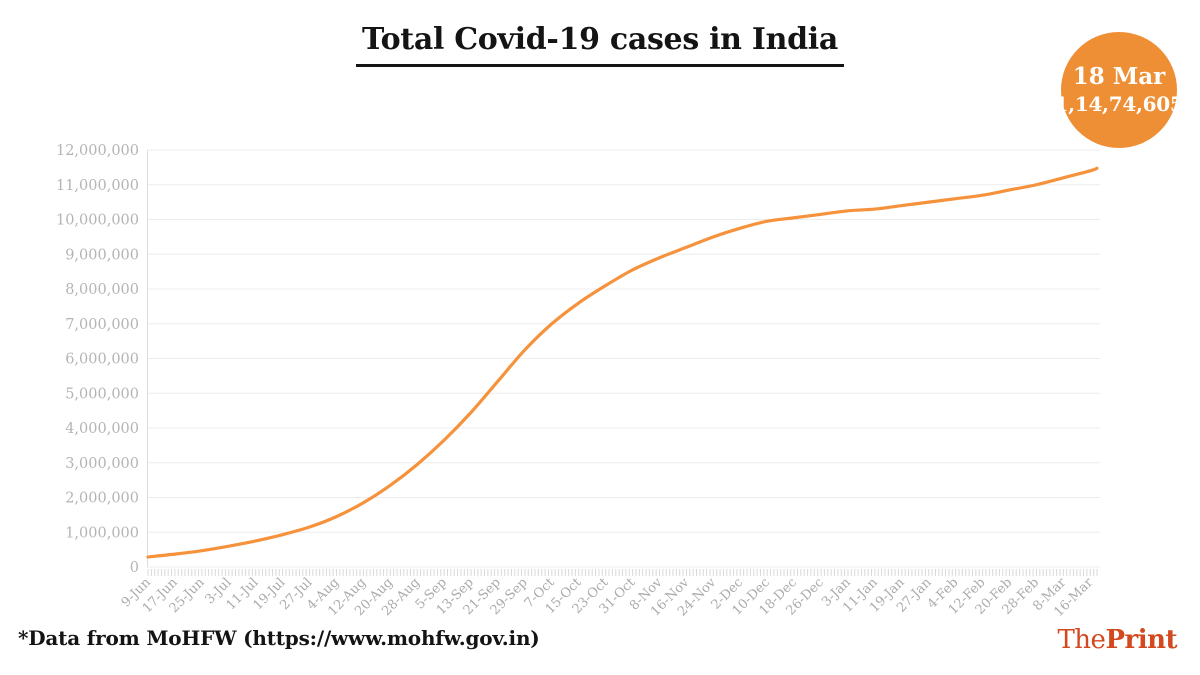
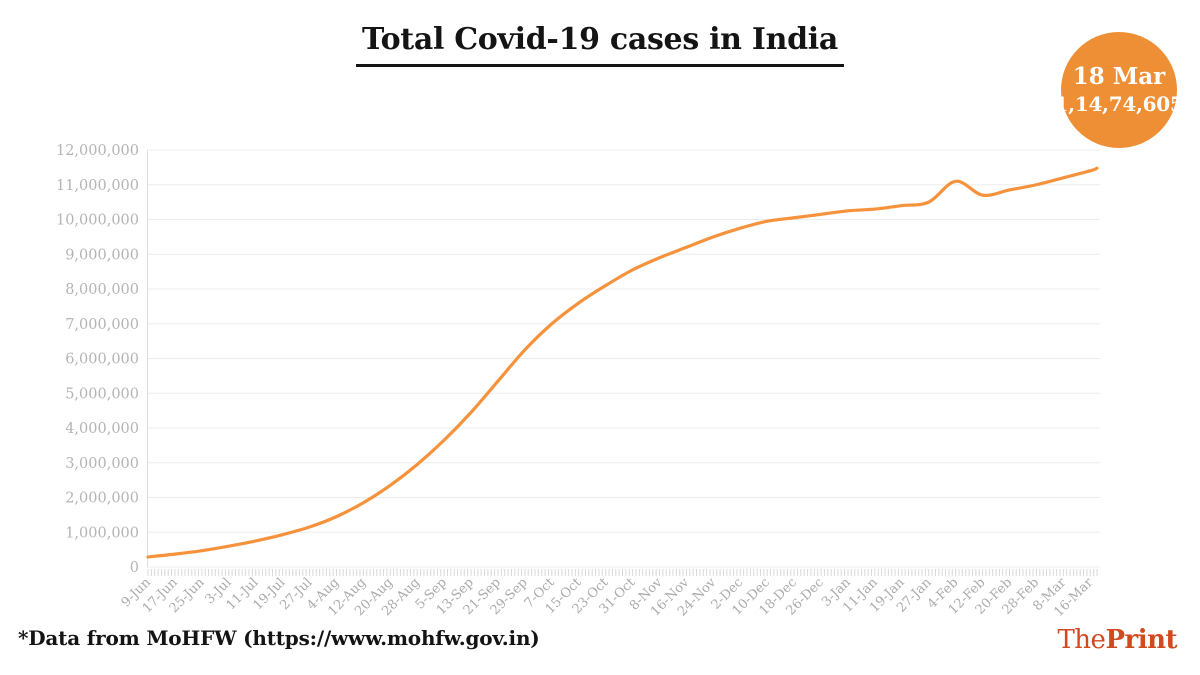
4-Feb: 10600000 -> 11100000
